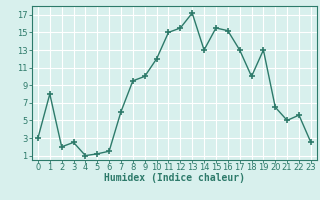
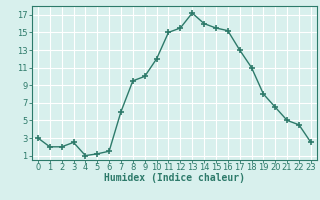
1: 8.0 -> 2.0
14: 13.0 -> 16.0
18: 10.0 -> 11.0
19: 13.0 -> 8.0
22: 5.6 -> 4.5
